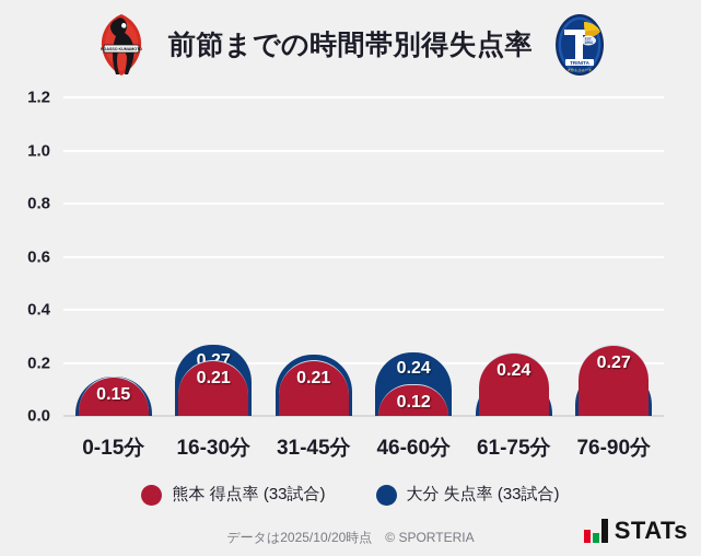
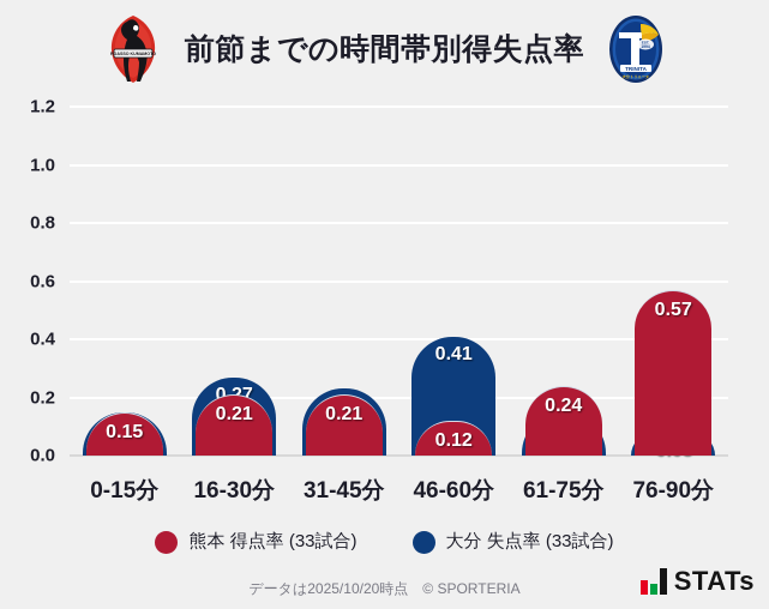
大分 失点率 (33試合)/46-60分: 0.24 -> 0.41
熊本 得点率 (33試合)/76-90分: 0.27 -> 0.57
大分 失点率 (33試合)/76-90分: 0.18 -> 0.08
